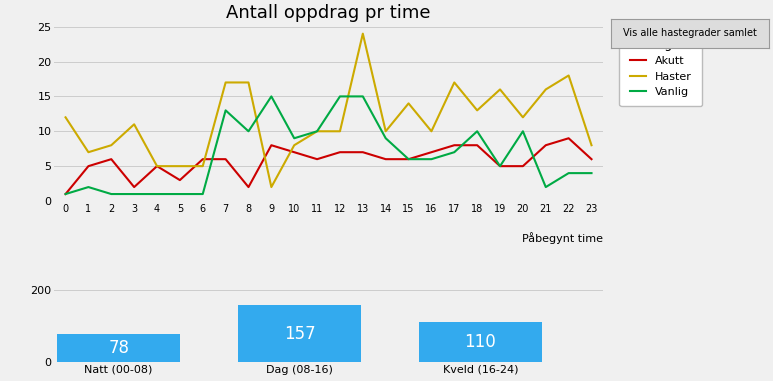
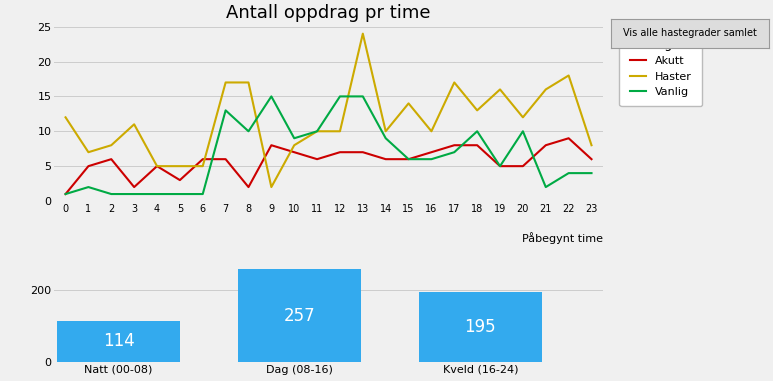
Natt (00-08): 78 -> 114
Dag (08-16): 157 -> 257
Kveld (16-24): 110 -> 195
